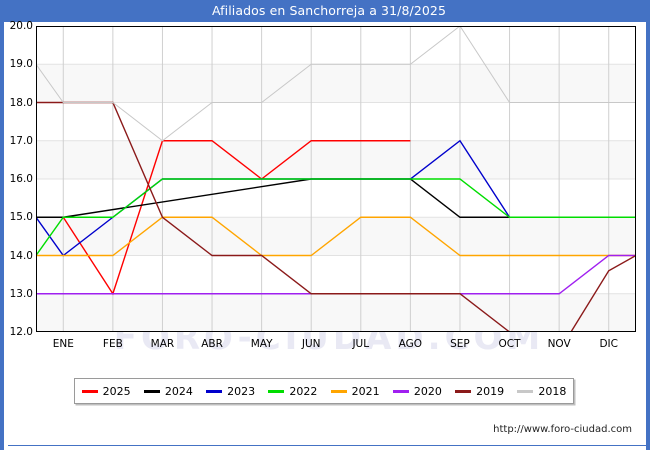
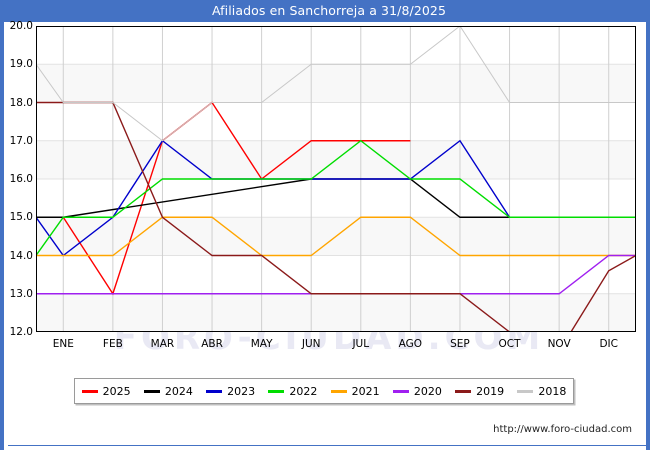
2023/MAR: 16 -> 17
2025/ABR: 17 -> 18
2022/JUL: 16 -> 17
